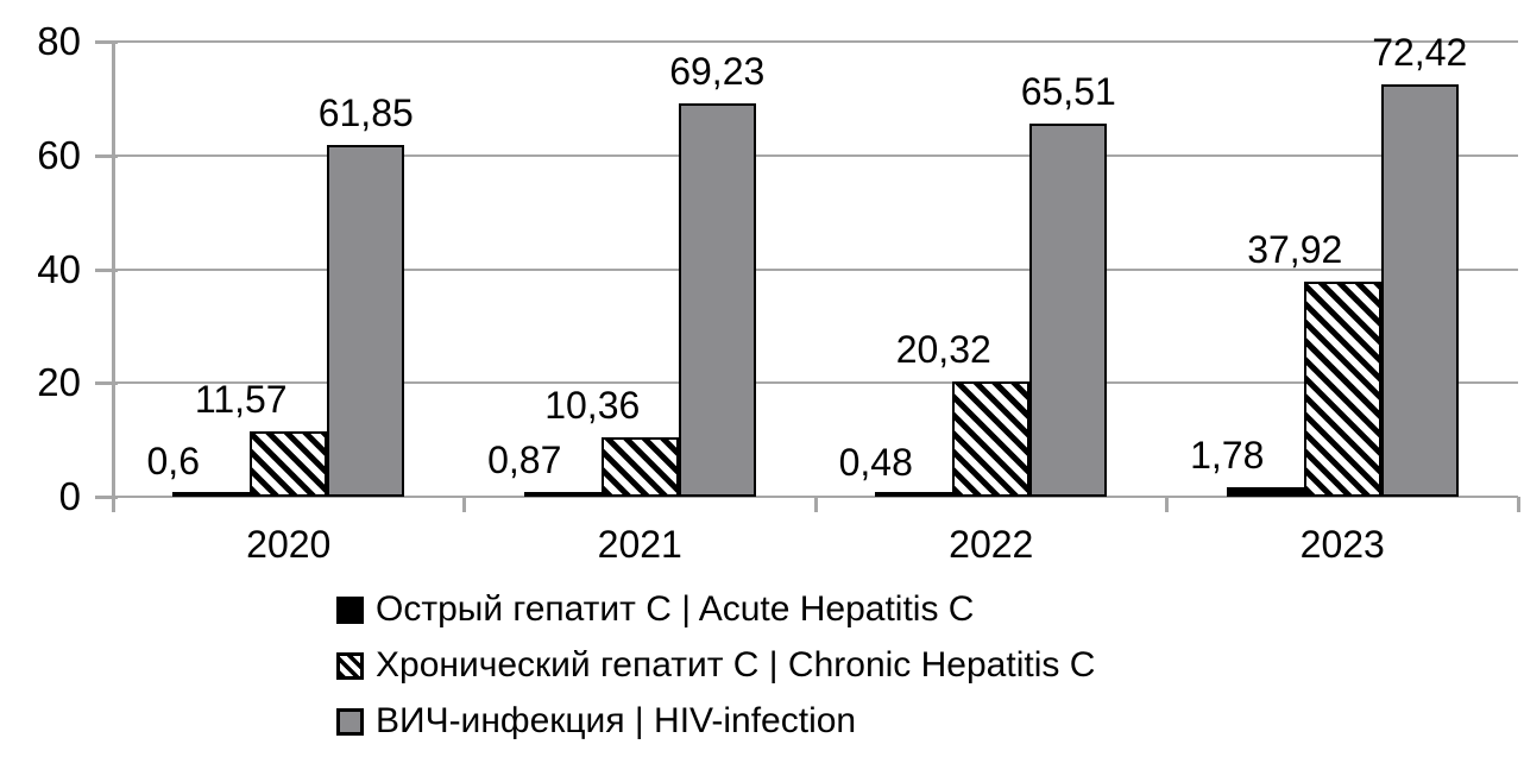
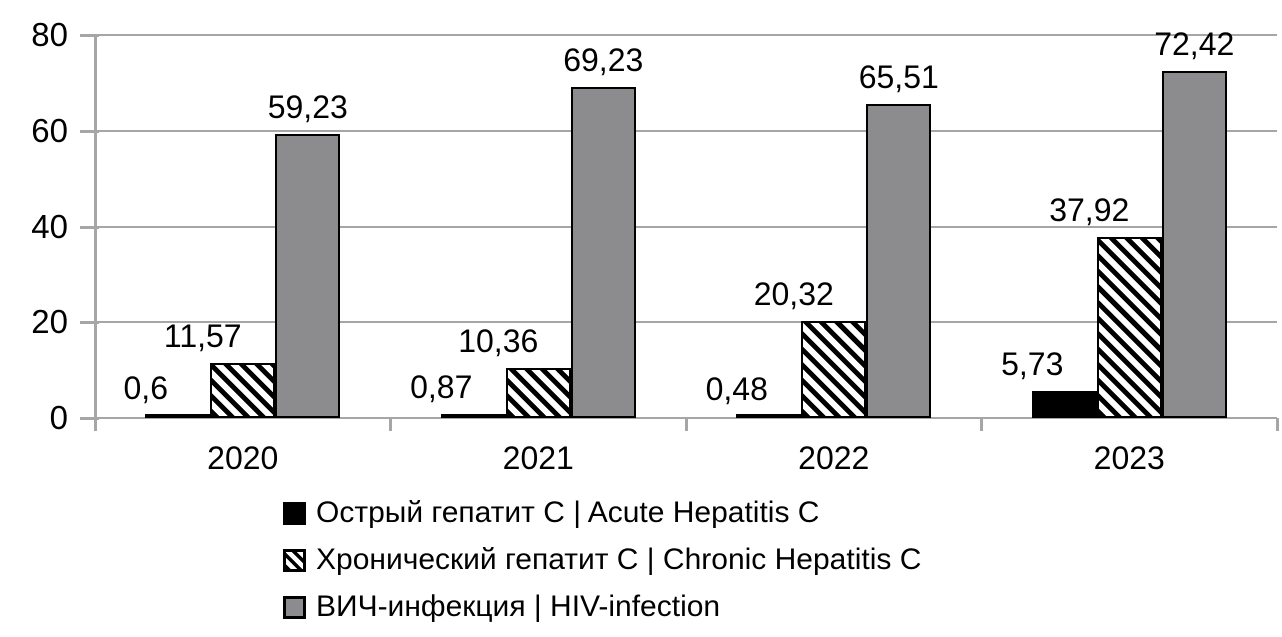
ВИЧ-инфекция | HIV-infection/2020: 61,85 -> 59,23
Острый гепатит C | Acute Hepatitis C/2023: 1,78 -> 5,73
